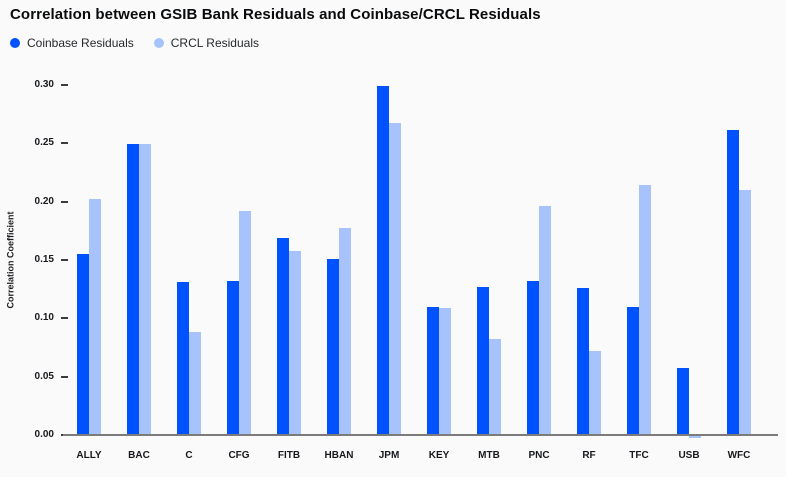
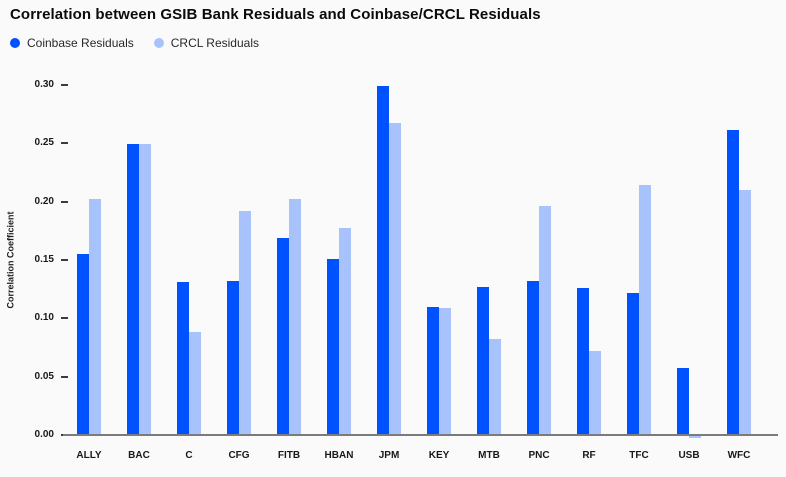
CRCL Residuals/FITB: 0.158 -> 0.202
Coinbase Residuals/TFC: 0.110 -> 0.122
